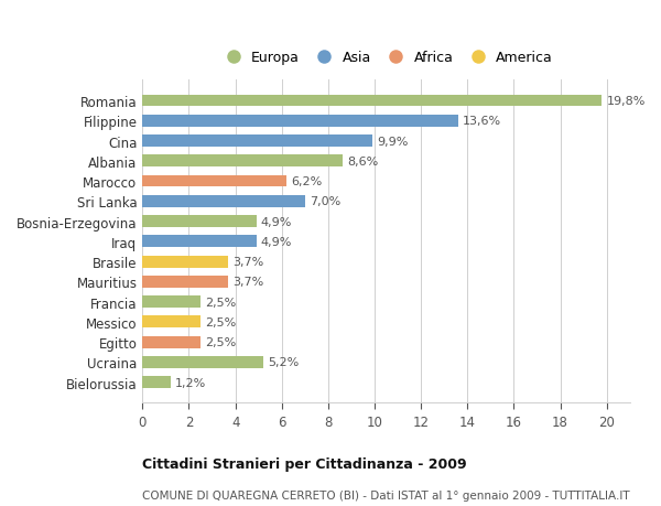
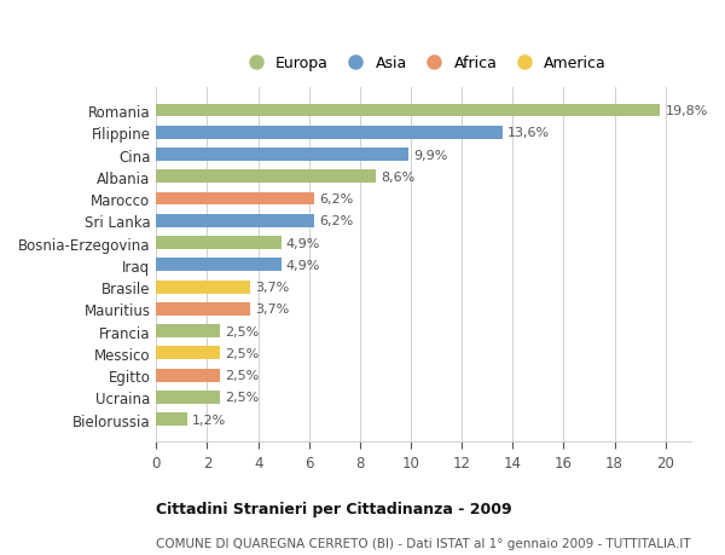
Sri Lanka: 7,0% -> 6,2%
Ucraina: 5,2% -> 2,5%
